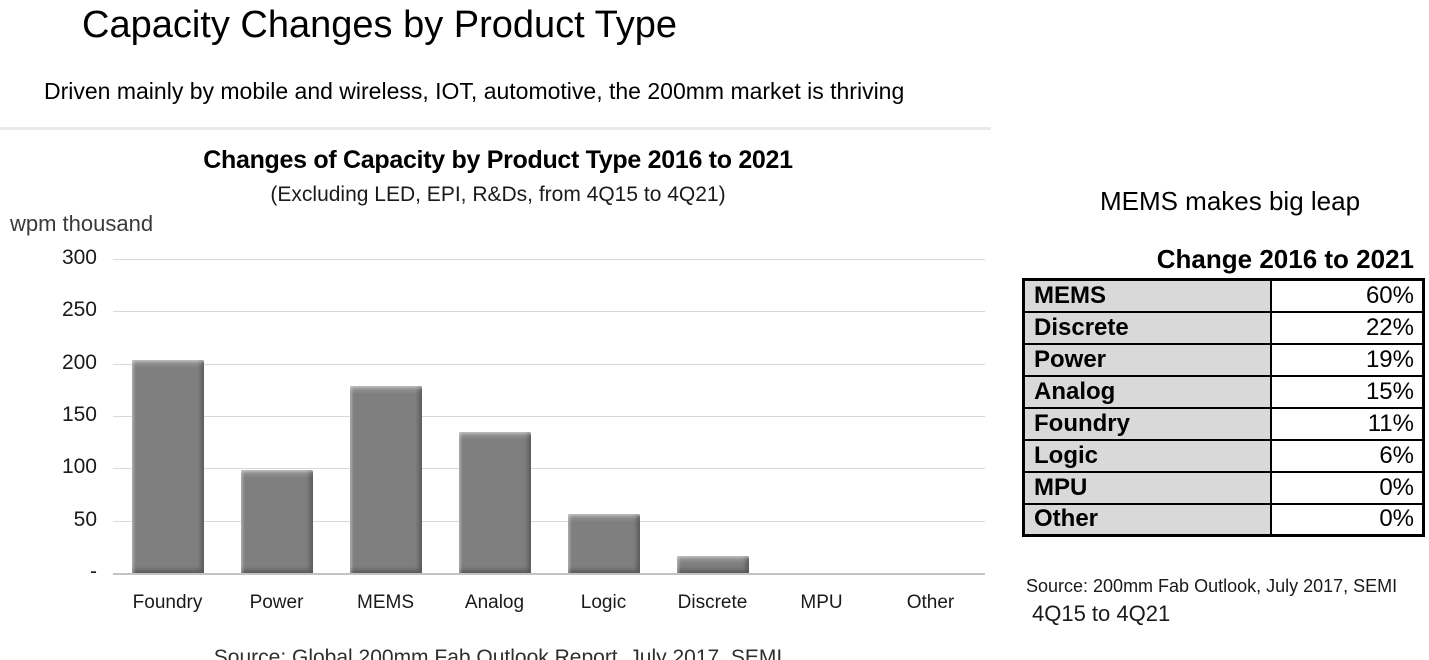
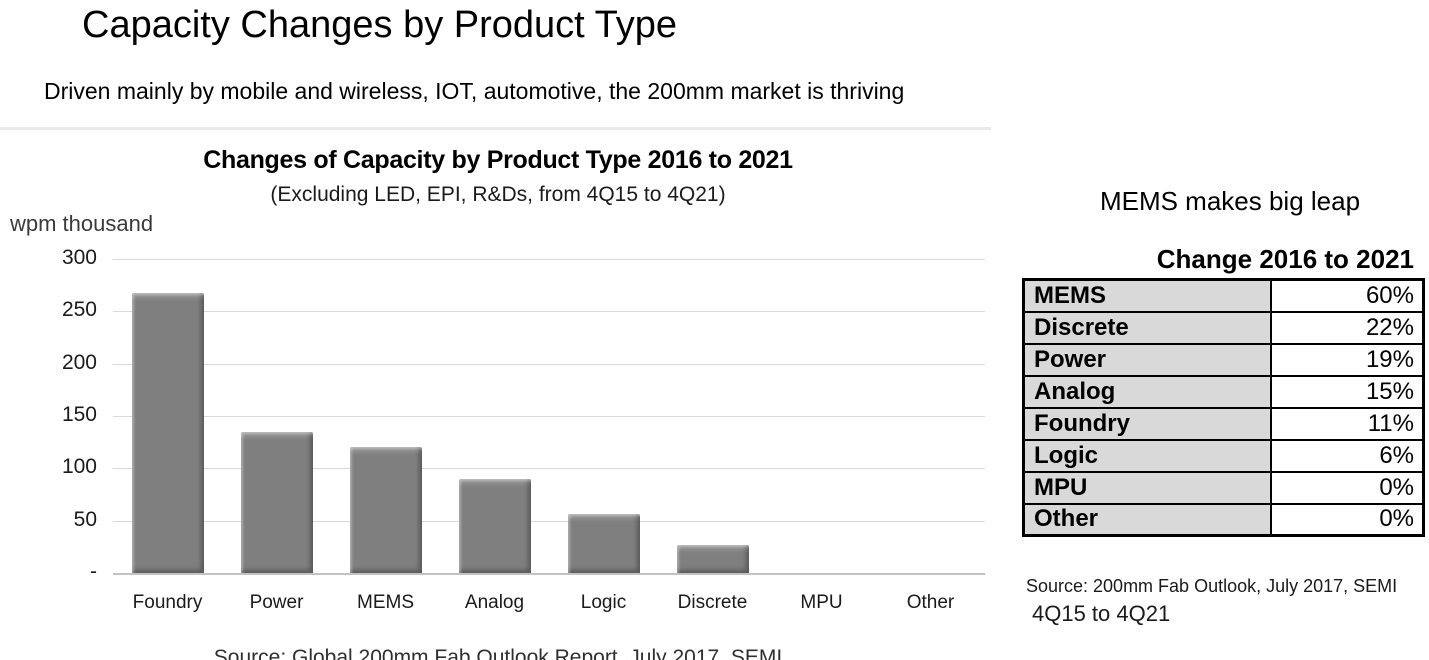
Foundry: 204 -> 268
Power: 98 -> 135
MEMS: 179 -> 120
Analog: 135 -> 90
Discrete: 16 -> 27
